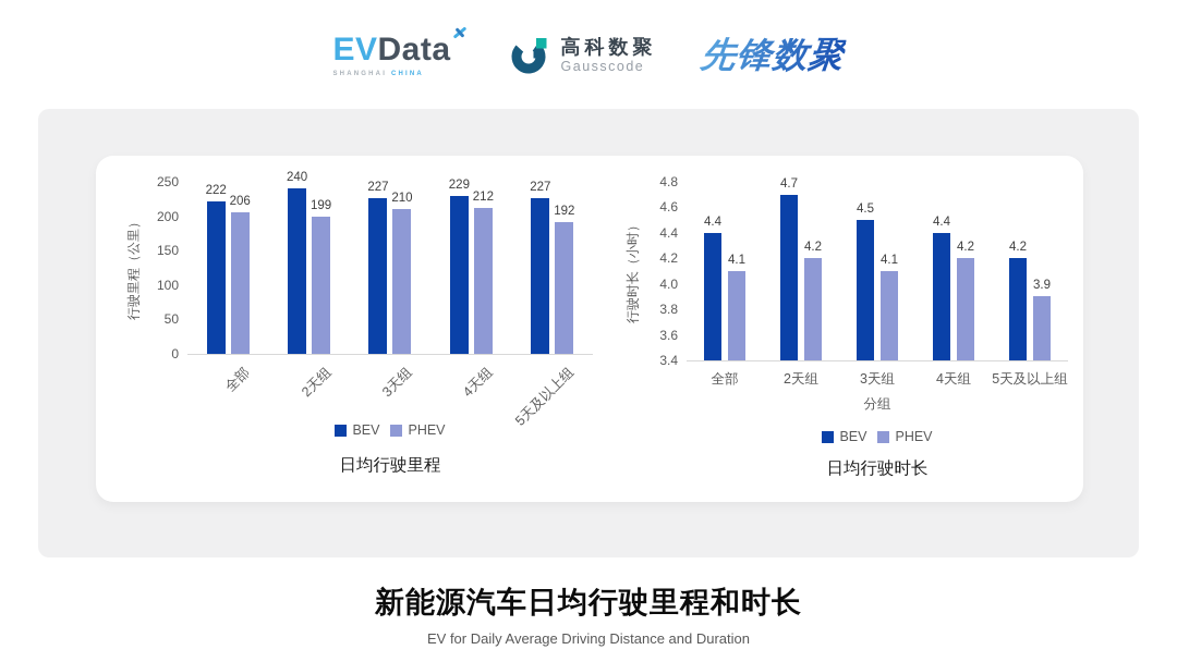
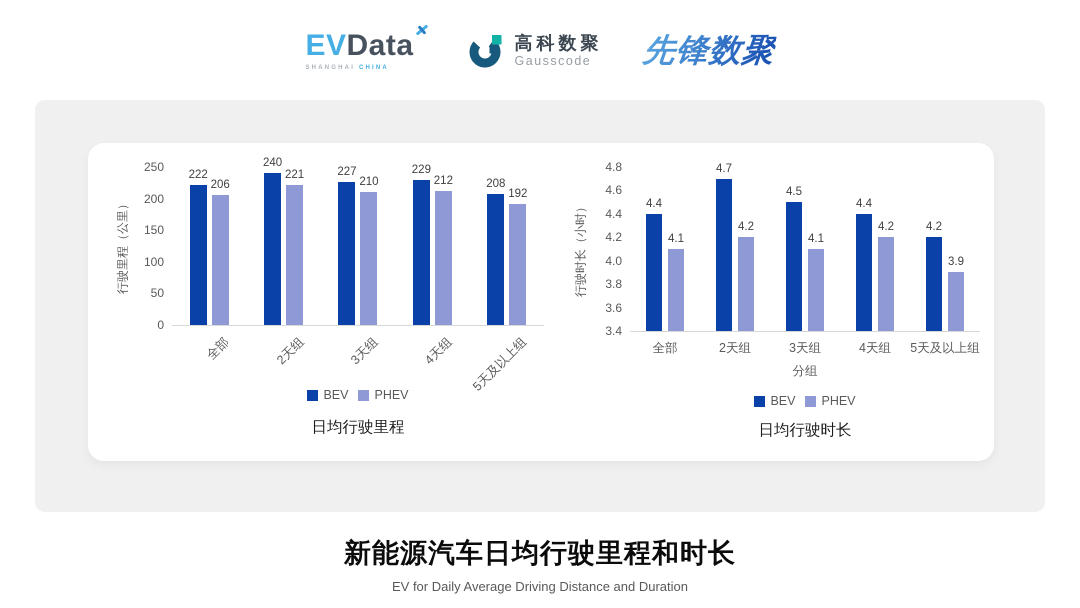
日均行驶里程/PHEV/2天组: 199 -> 221
日均行驶里程/BEV/5天及以上组: 227 -> 208
